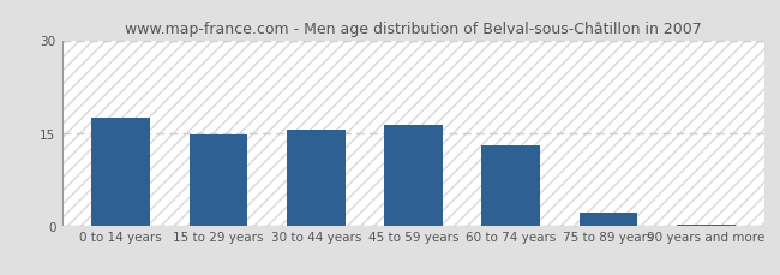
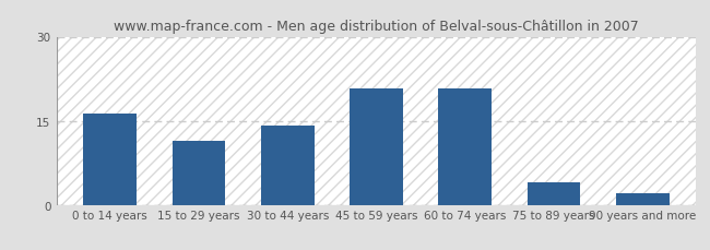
0 to 14 years: 17.5 -> 16.2
15 to 29 years: 14.7 -> 11.4
30 to 44 years: 15.5 -> 14.2
45 to 59 years: 16.2 -> 20.8
60 to 74 years: 13.0 -> 20.8
75 to 89 years: 2.0 -> 4.0
90 years and more: 0.2 -> 2.0
